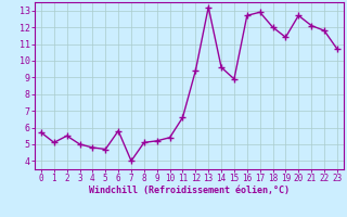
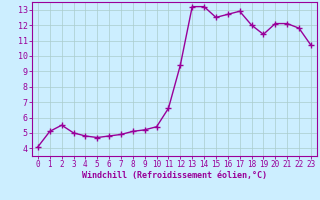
0: 5.7 -> 4.1
6: 5.8 -> 4.8
7: 4.0 -> 4.9
14: 9.6 -> 13.2
15: 8.9 -> 12.5
20: 12.7 -> 12.1
